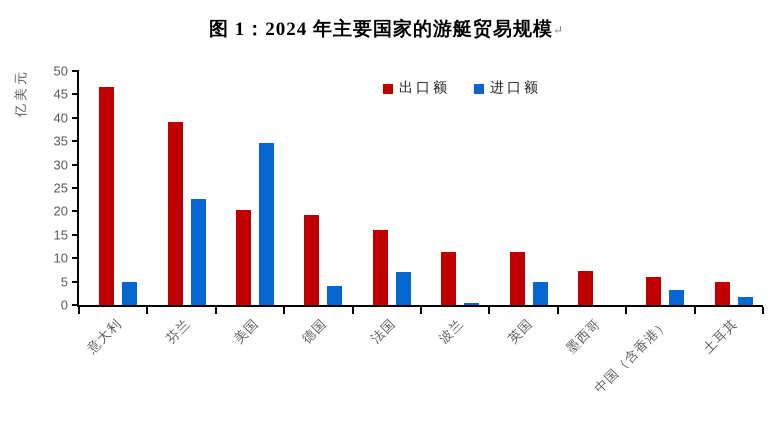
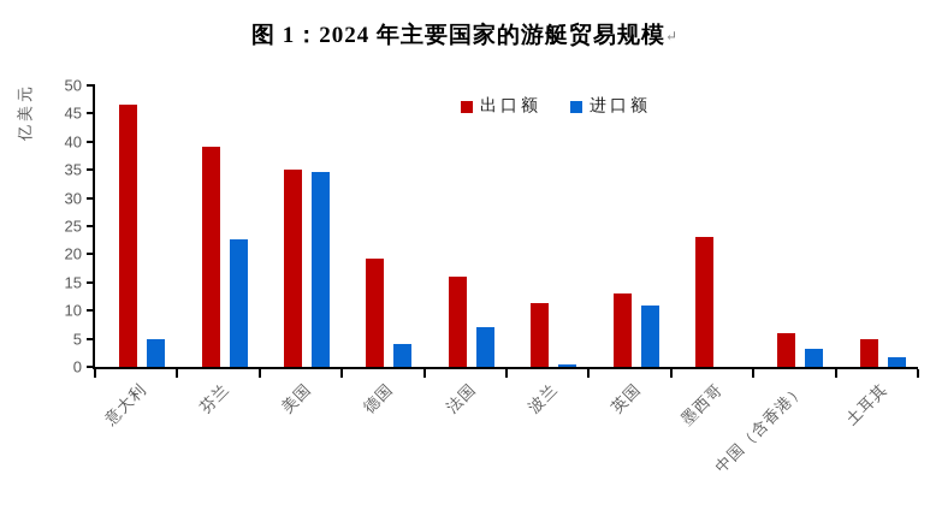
出口额/美国: 20 -> 35
出口额/英国: 11 -> 13
进口额/英国: 5 -> 11
出口额/墨西哥: 7 -> 23
